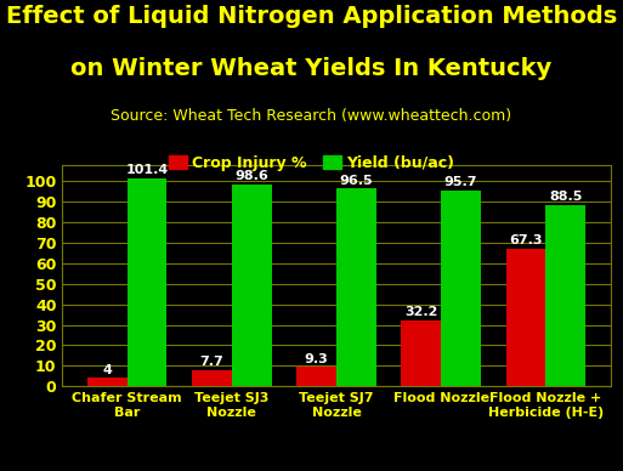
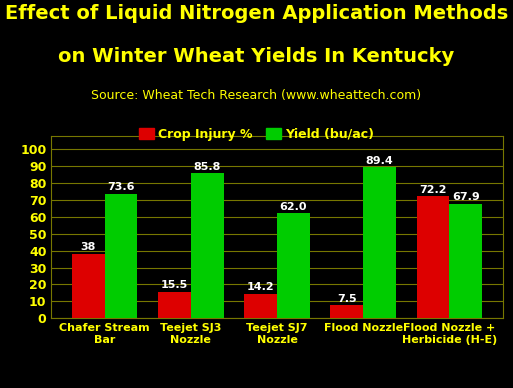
Crop Injury %/Chafer Stream Bar: 4 -> 38
Yield (bu/ac)/Chafer Stream Bar: 101.4 -> 73.6
Crop Injury %/Teejet SJ3 Nozzle: 7.7 -> 15.5
Yield (bu/ac)/Teejet SJ3 Nozzle: 98.6 -> 85.8
Crop Injury %/Teejet SJ7 Nozzle: 9.3 -> 14.2
Yield (bu/ac)/Teejet SJ7 Nozzle: 96.5 -> 62.0
Crop Injury %/Flood Nozzle: 32.2 -> 7.5
Yield (bu/ac)/Flood Nozzle: 95.7 -> 89.4
Crop Injury %/Flood Nozzle + Herbicide (H-E): 67.3 -> 72.2
Yield (bu/ac)/Flood Nozzle + Herbicide (H-E): 88.5 -> 67.9
